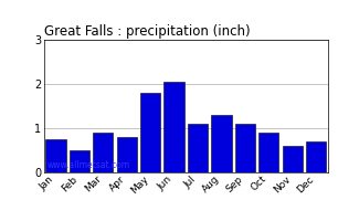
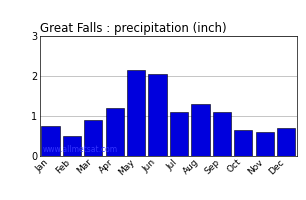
Apr: 0.80 -> 1.20
May: 1.80 -> 2.15
Oct: 0.90 -> 0.65
